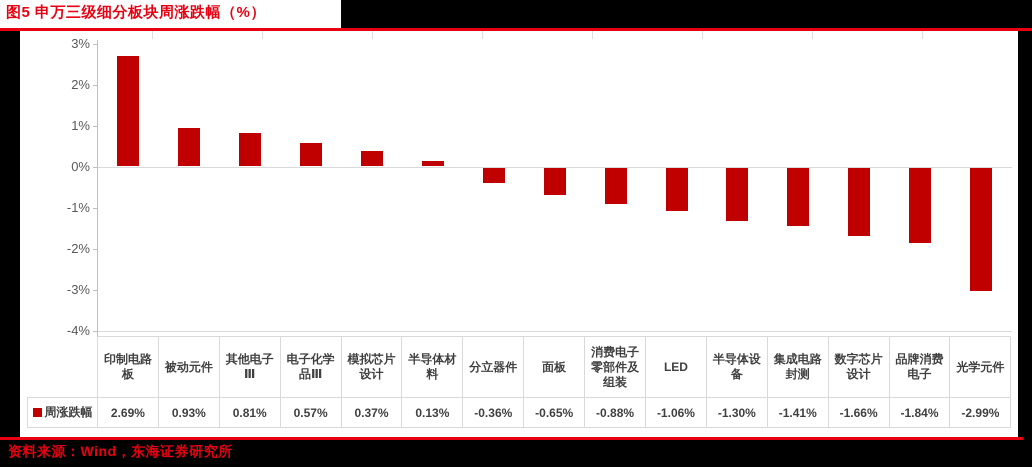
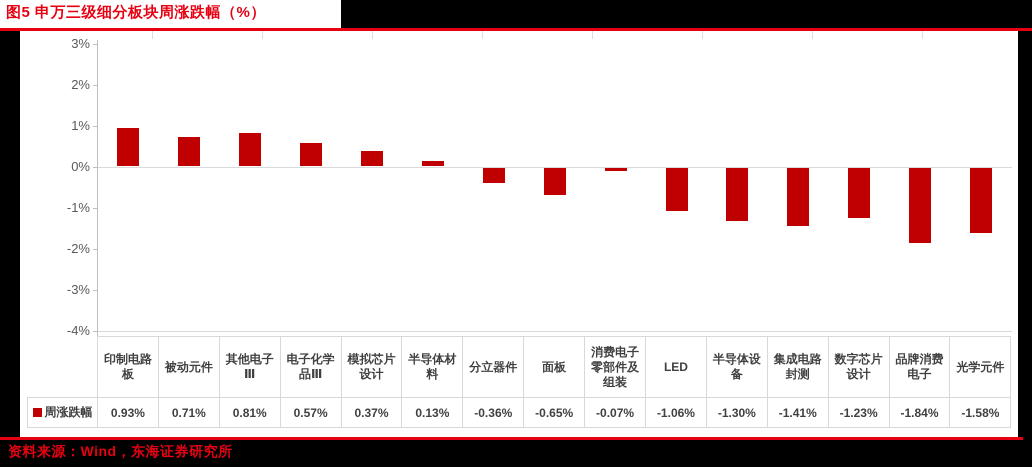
印制电路板: 2.69% -> 0.93%
被动元件: 0.93% -> 0.71%
消费电子零部件及组装: -0.88% -> -0.07%
数字芯片设计: -1.66% -> -1.23%
光学元件: -2.99% -> -1.58%
